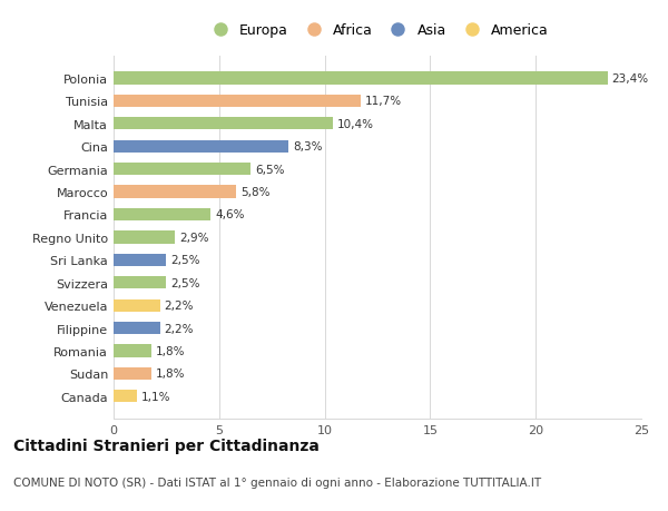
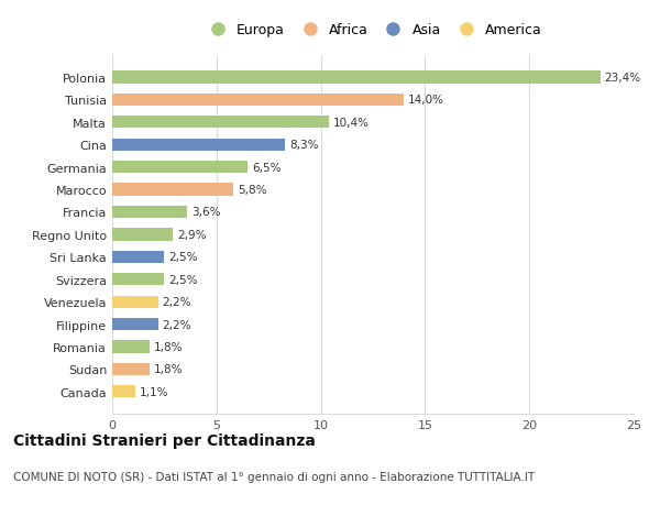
Tunisia: 11,7% -> 14,0%
Francia: 4,6% -> 3,6%
